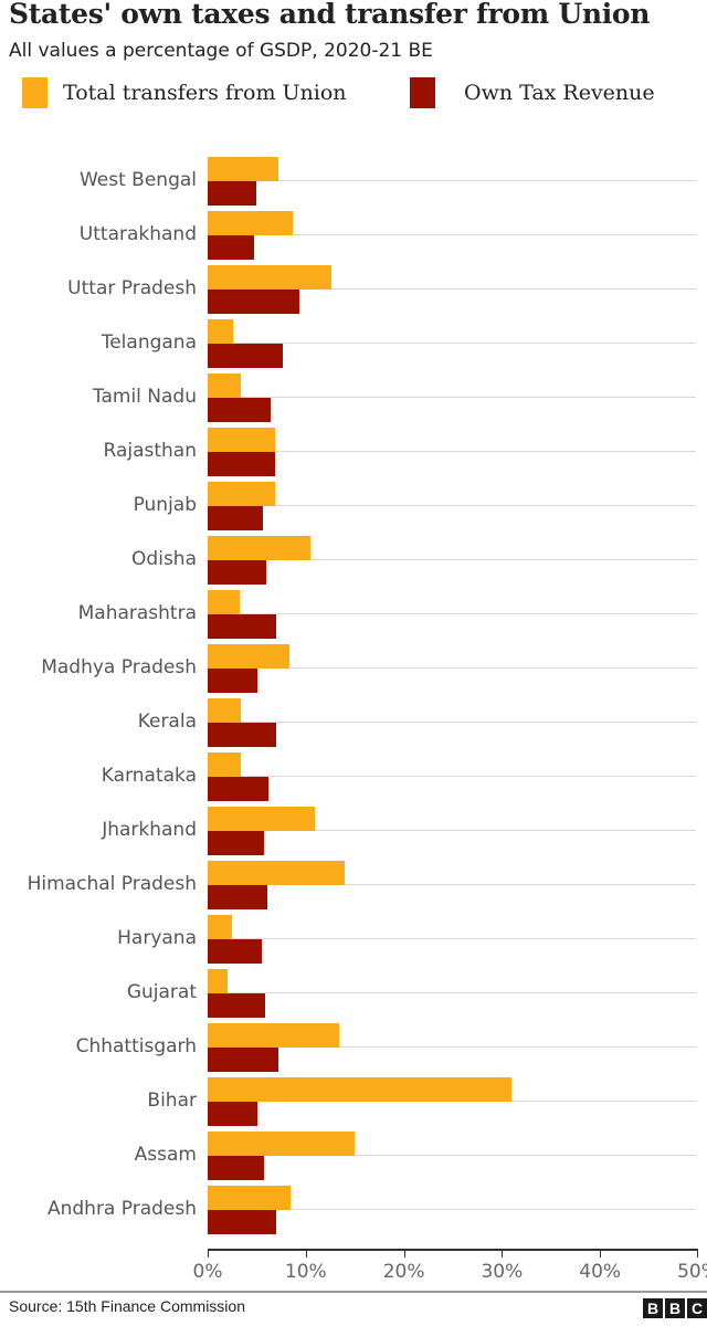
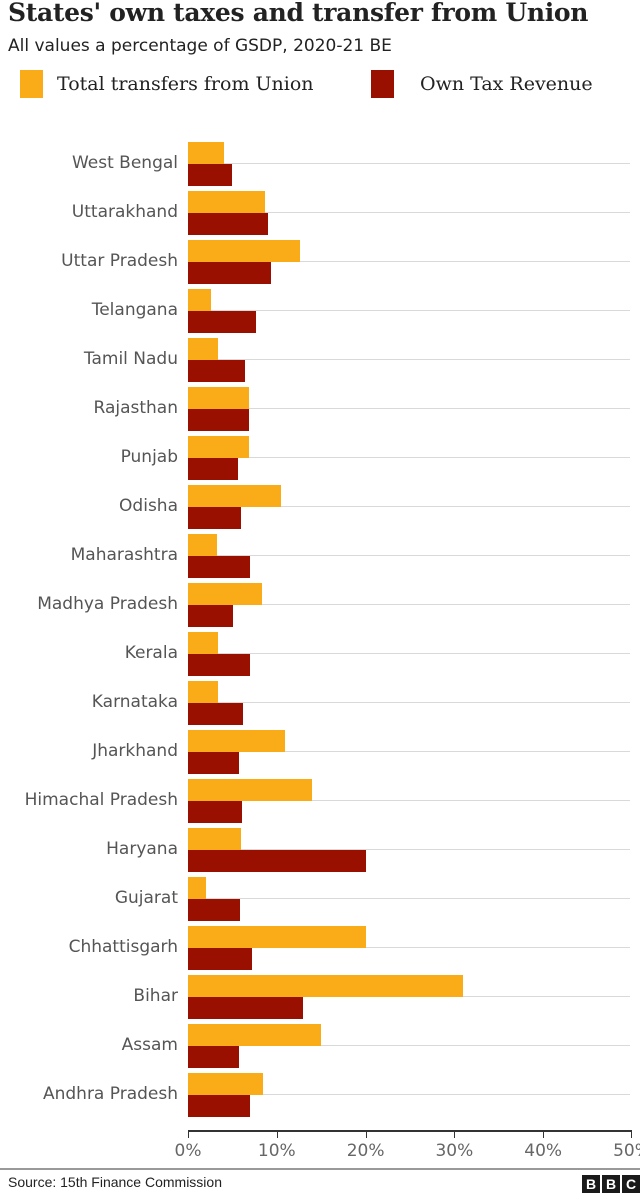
Total transfers from Union/West Bengal: 7% -> 4%
Own Tax Revenue/Uttarakhand: 5% -> 9%
Total transfers from Union/Haryana: 2% -> 6%
Own Tax Revenue/Haryana: 6% -> 20%
Total transfers from Union/Chhattisgarh: 13% -> 20%
Own Tax Revenue/Bihar: 5% -> 13%
